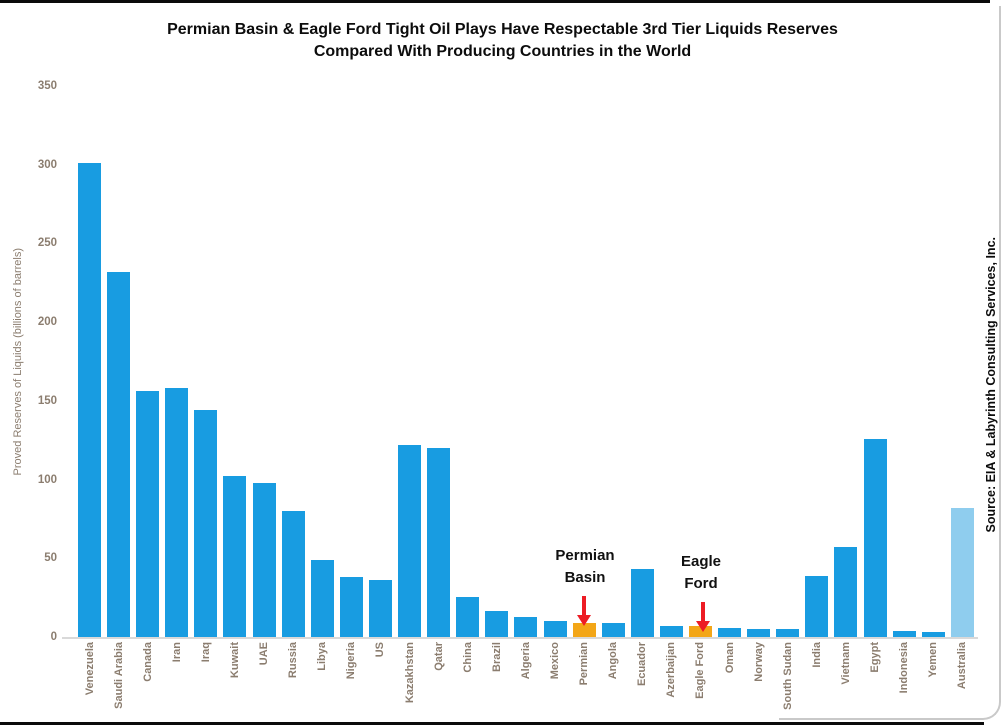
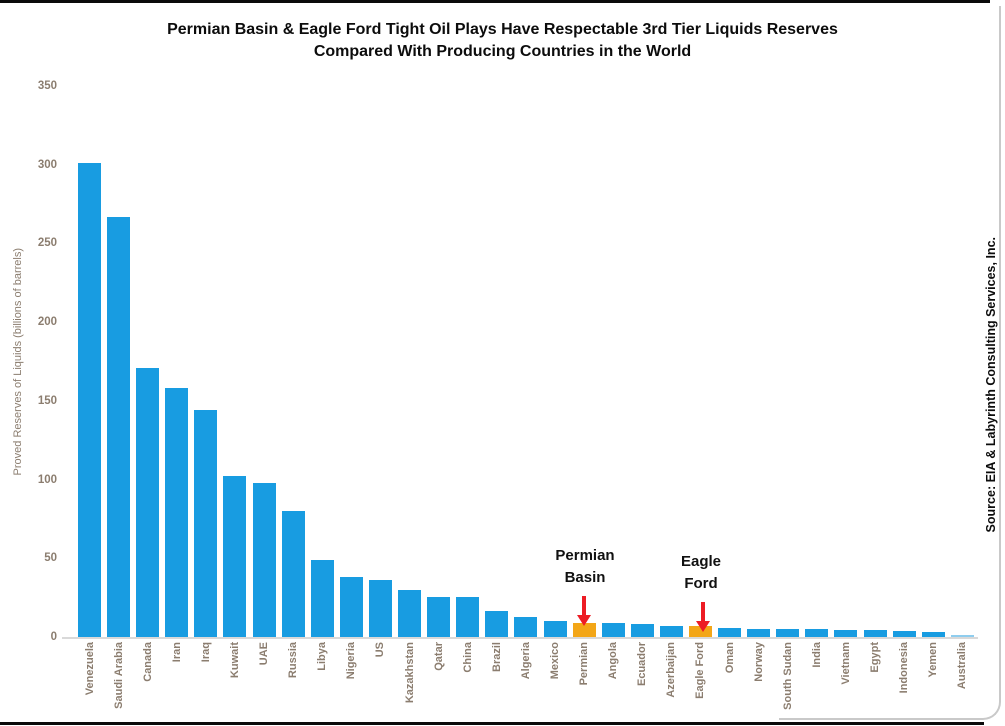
Saudi Arabia: 232 -> 267
Canada: 156 -> 171
Kazakhstan: 122 -> 30
Qatar: 120 -> 26
Ecuador: 43 -> 8
India: 39 -> 5
Vietnam: 57 -> 4
Egypt: 126 -> 4
Australia: 82 -> 2
